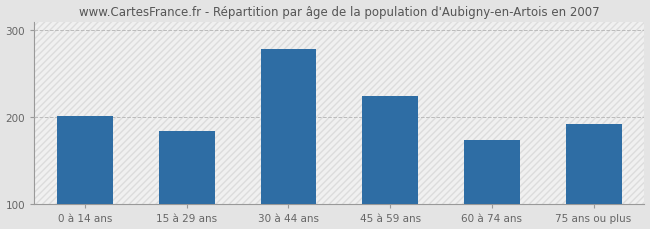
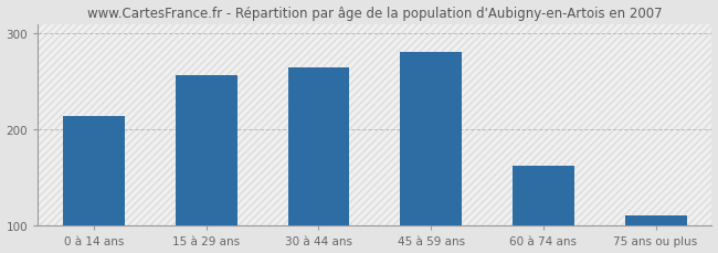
0 à 14 ans: 202 -> 214
15 à 29 ans: 184 -> 257
30 à 44 ans: 278 -> 265
45 à 59 ans: 224 -> 281
60 à 74 ans: 174 -> 162
75 ans ou plus: 192 -> 111
